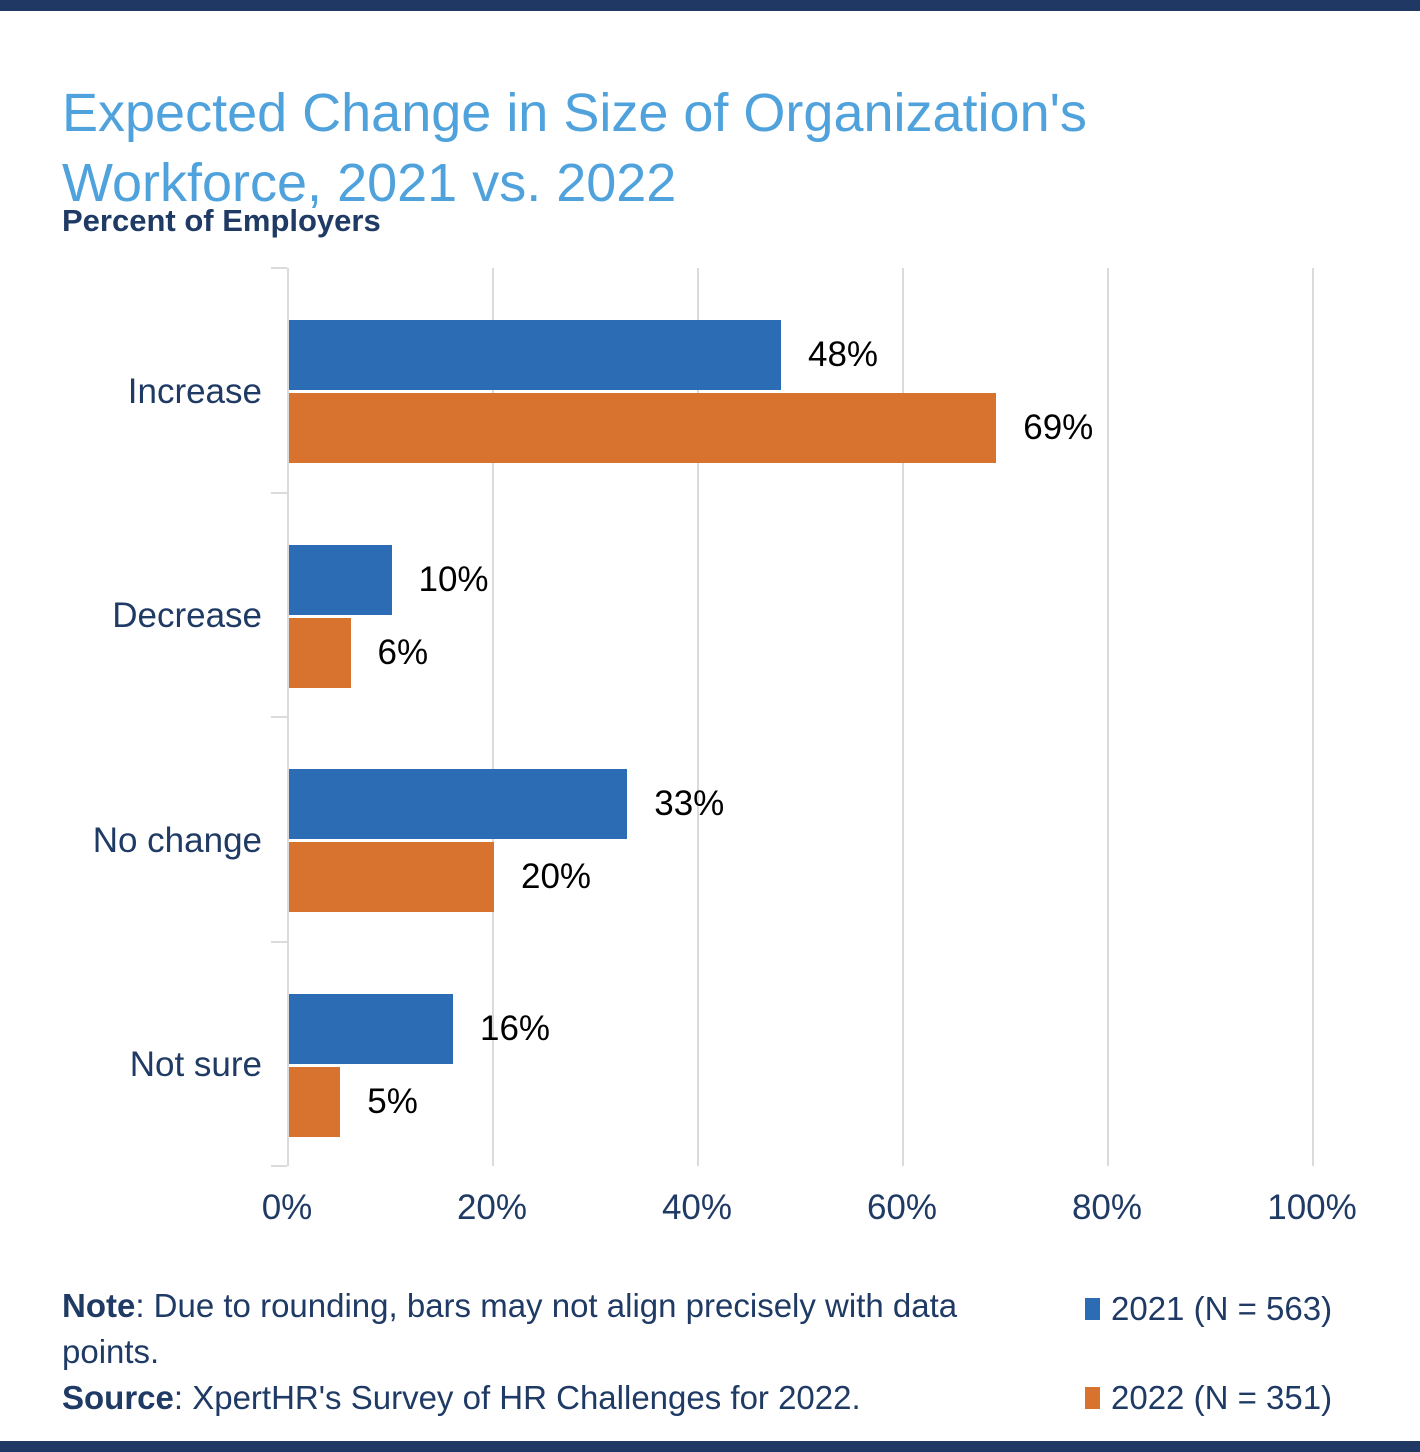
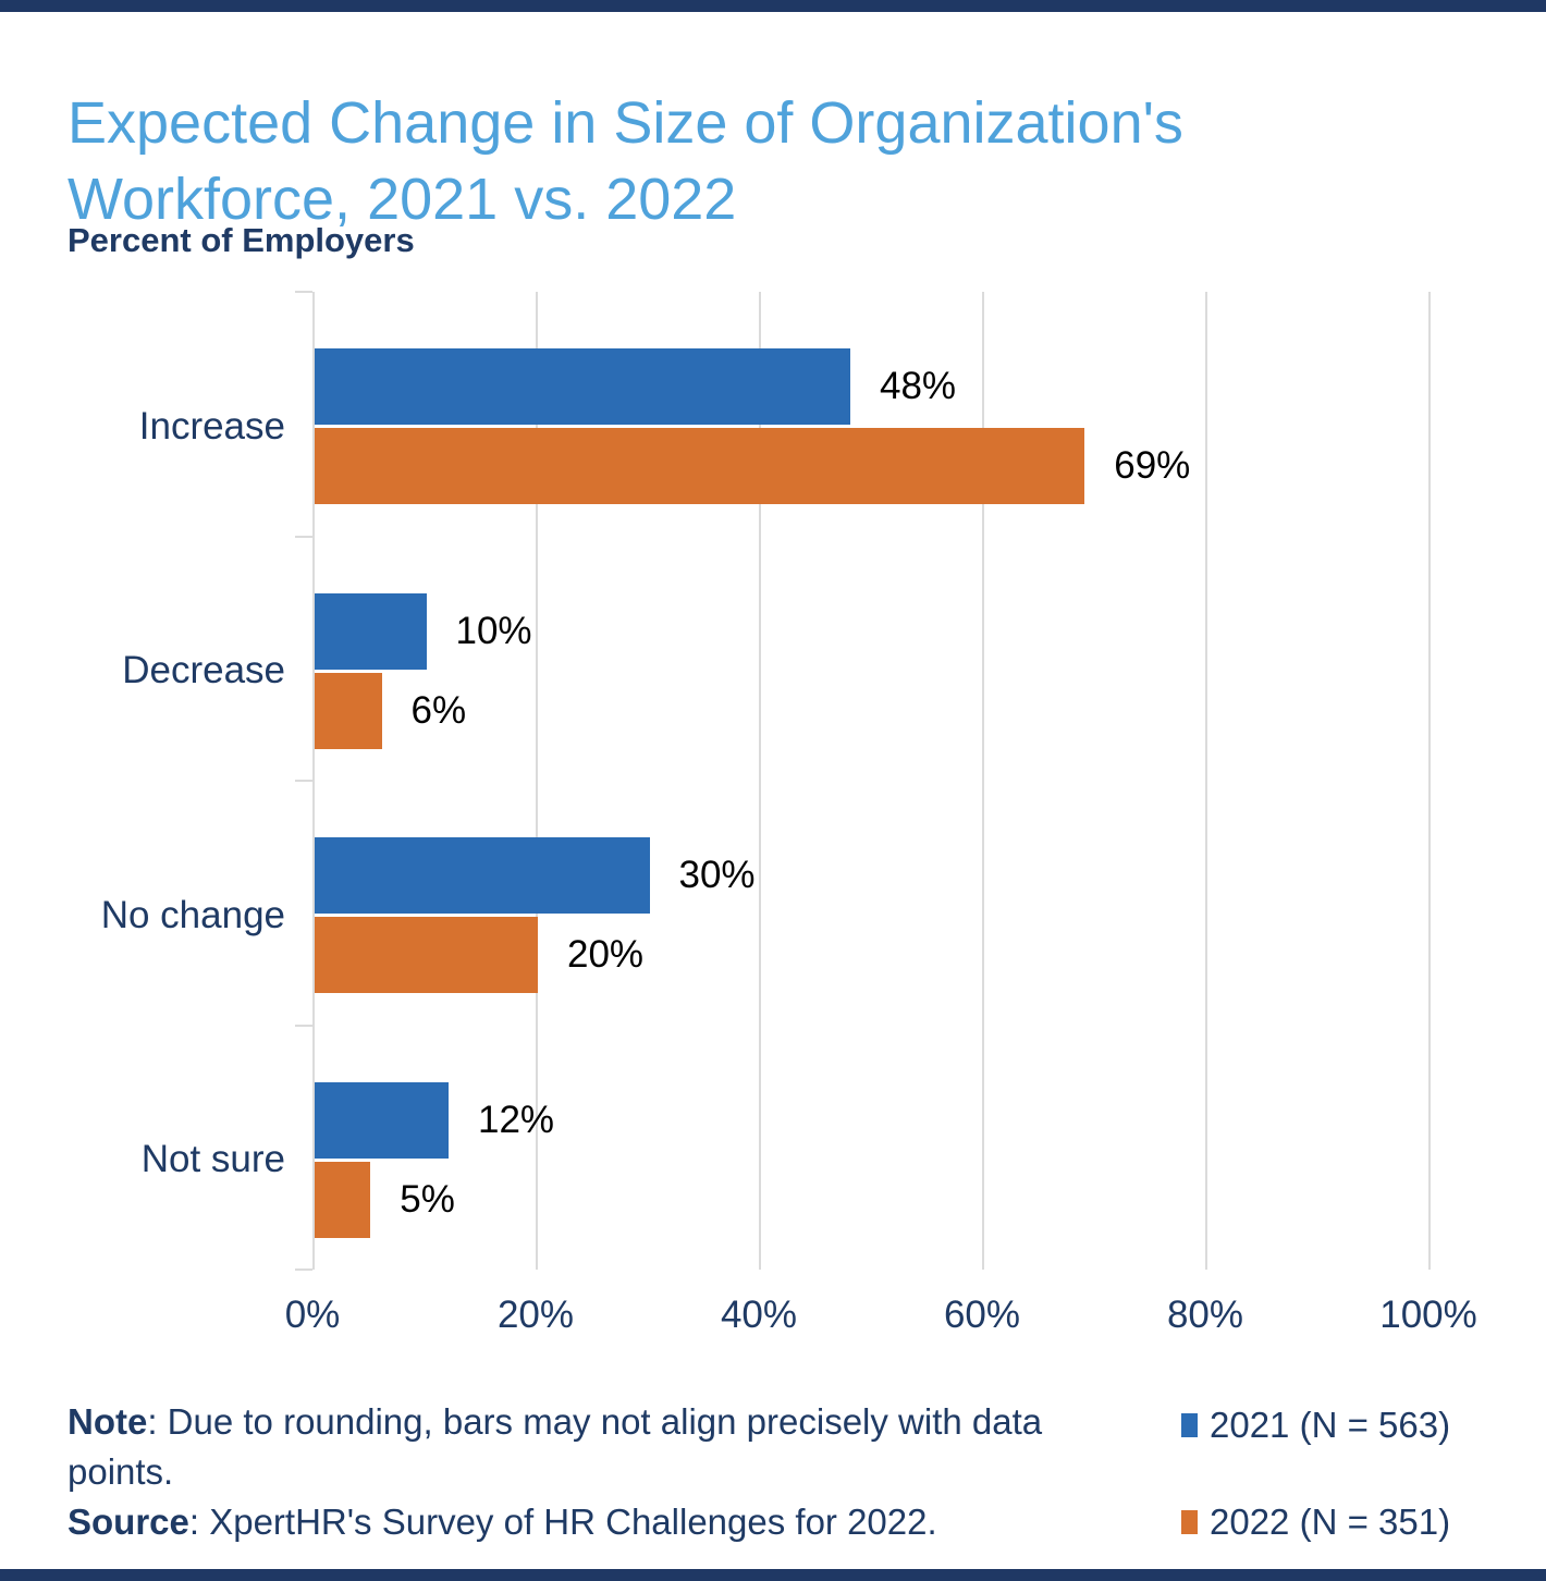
2021 (N = 563)/No change: 33% -> 30%
2021 (N = 563)/Not sure: 16% -> 12%
